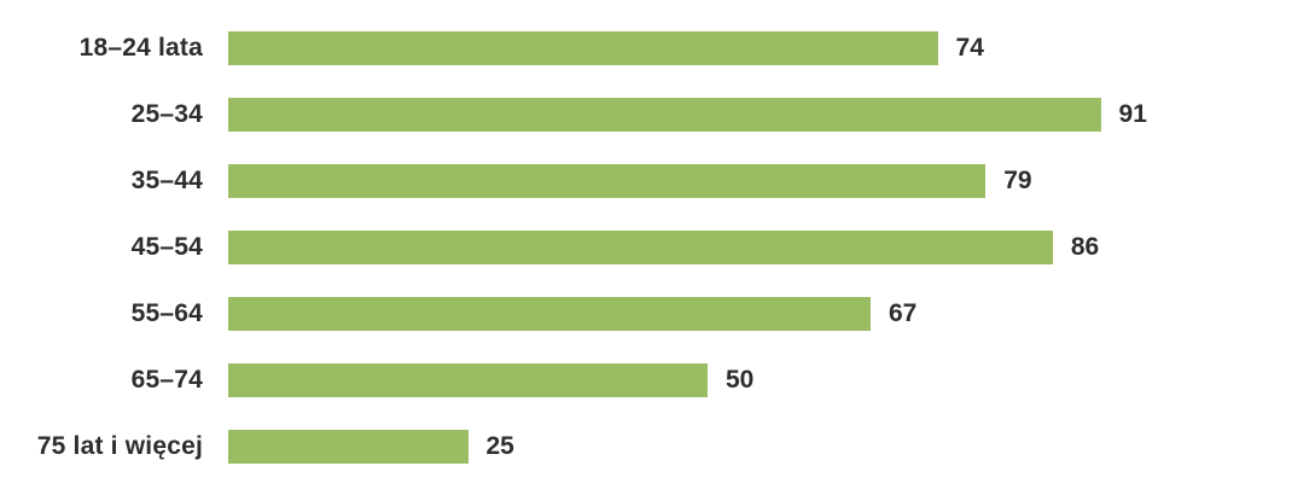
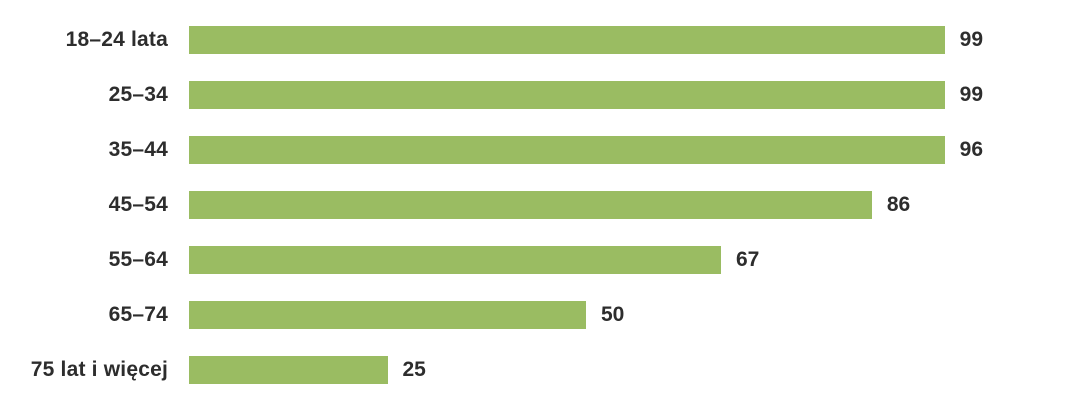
18–24 lata: 74 -> 99
25–34: 91 -> 99
35–44: 79 -> 96
